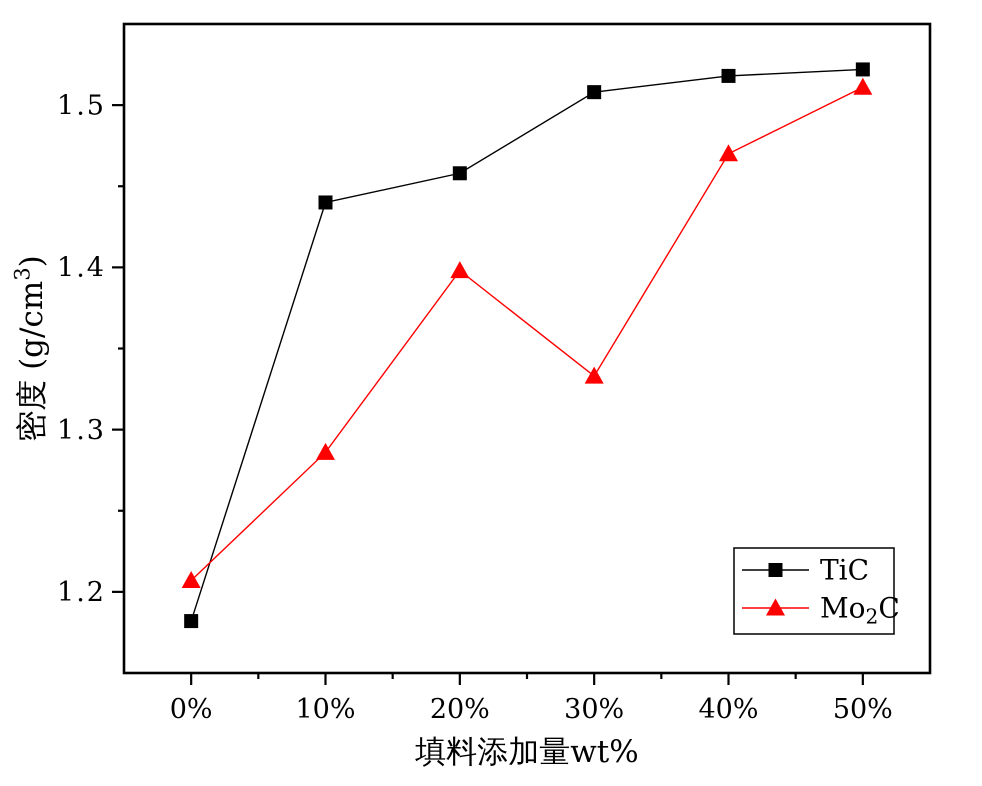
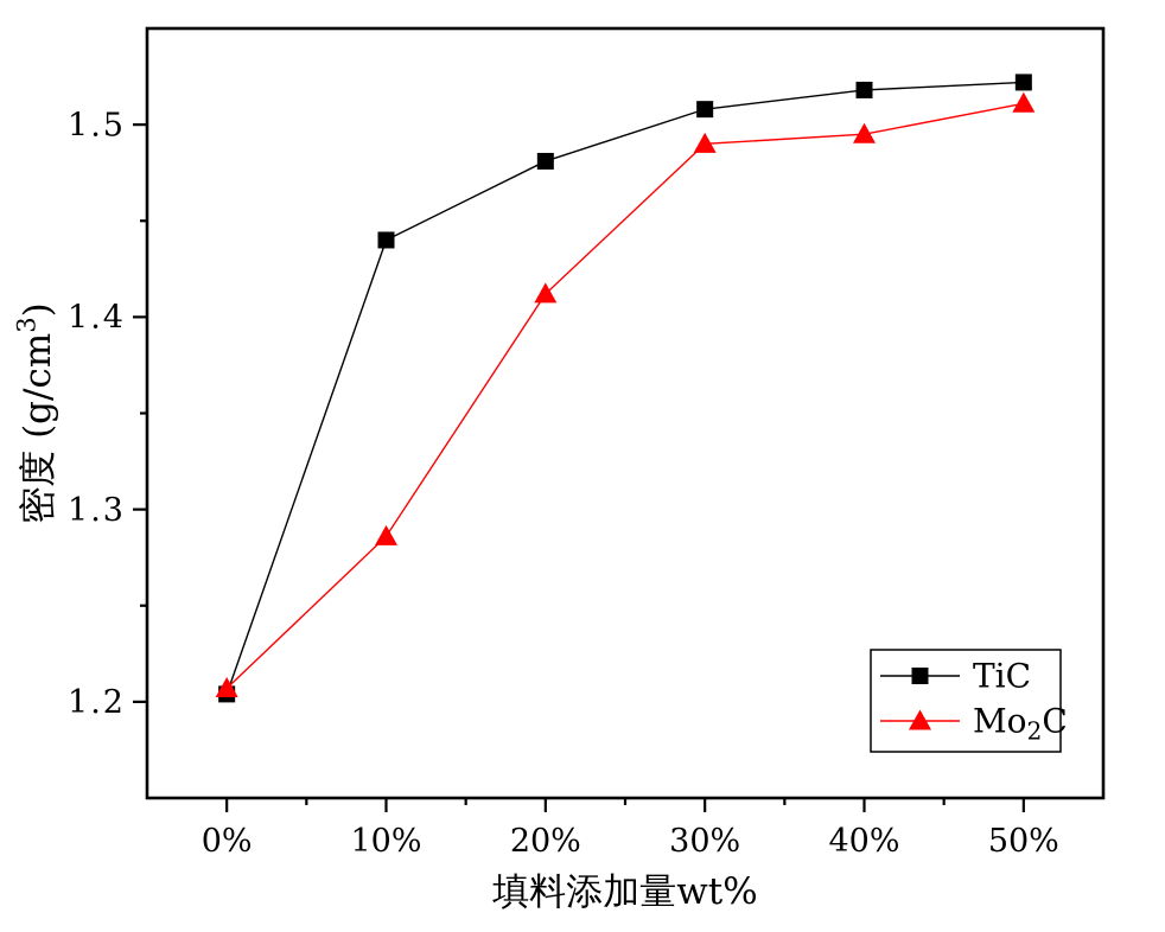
TiC/0%: 1.182 -> 1.204
TiC/20%: 1.458 -> 1.481
Mo2C/20%: 1.398 -> 1.412
Mo2C/30%: 1.333 -> 1.490
Mo2C/40%: 1.470 -> 1.495
